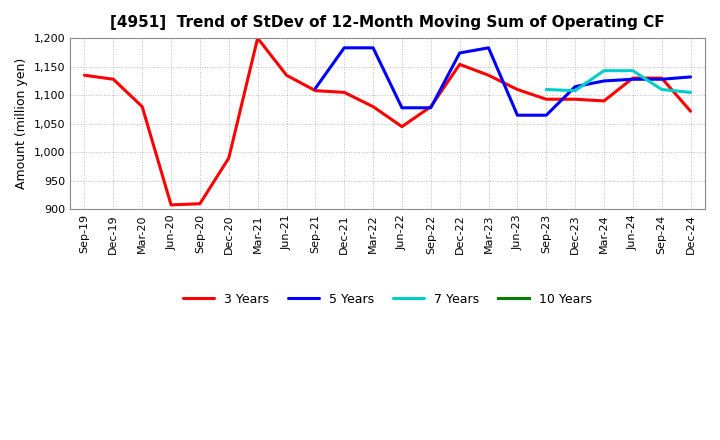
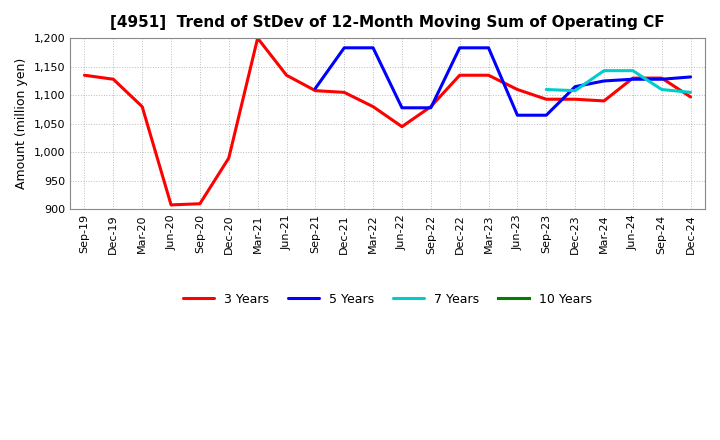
3 Years/Dec-22: 1,154 -> 1,135
5 Years/Dec-22: 1,174 -> 1,183
3 Years/Dec-24: 1,072 -> 1,097
